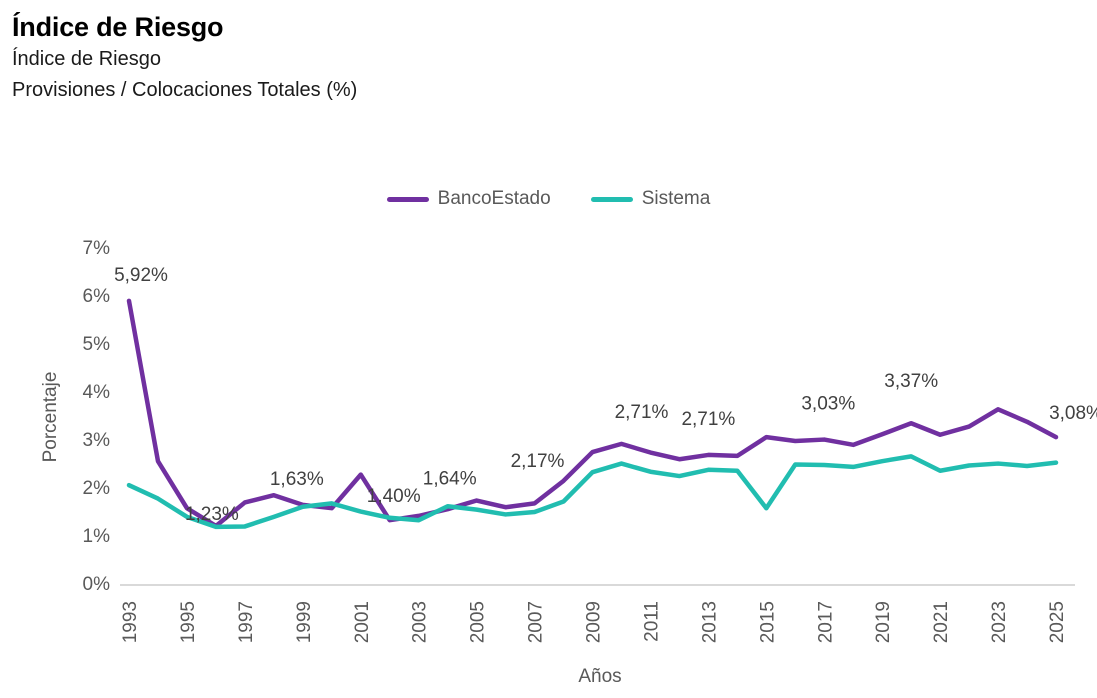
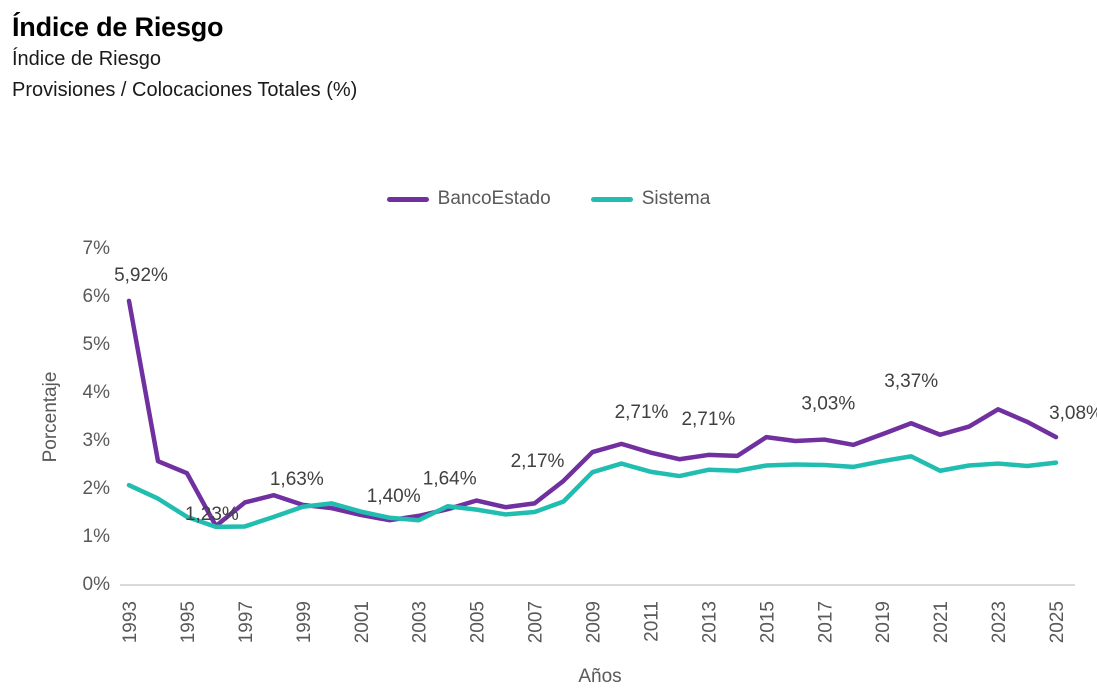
BancoEstado/1995: 1.6% -> 2.3%
BancoEstado/2001: 2.3% -> 1.5%
Sistema/2015: 1.6% -> 2.5%
